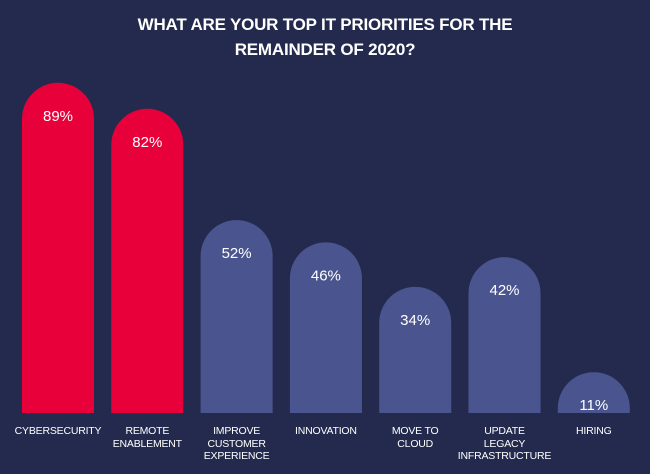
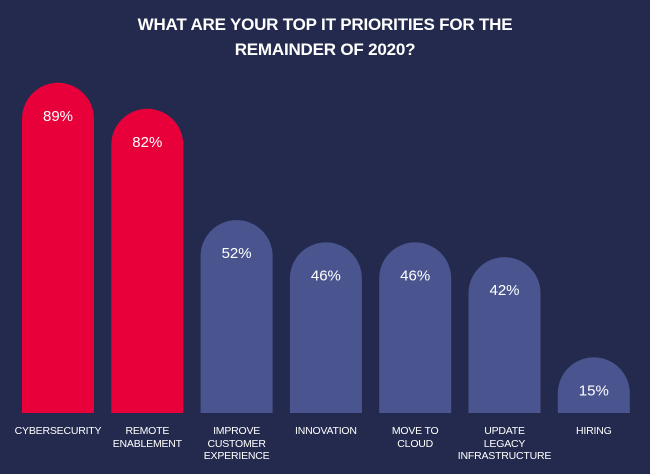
MOVE TO CLOUD: 34% -> 46%
HIRING: 11% -> 15%
